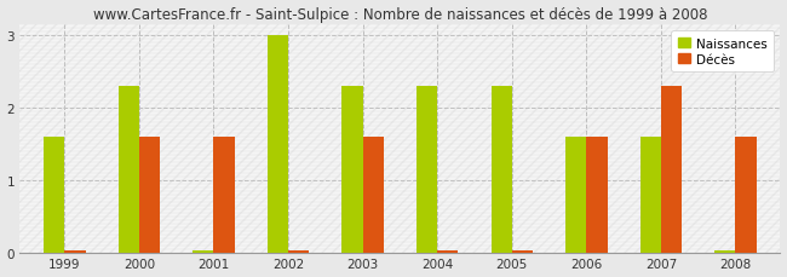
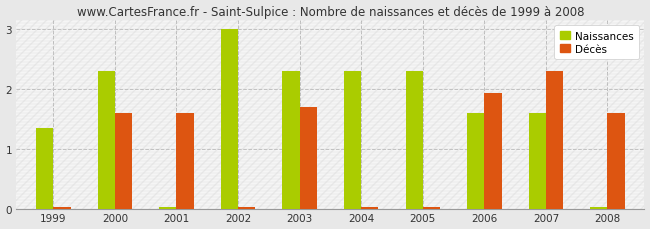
Naissances/1999: 1.60 -> 1.36
Décès/2003: 1.60 -> 1.70
Décès/2006: 1.60 -> 1.94
